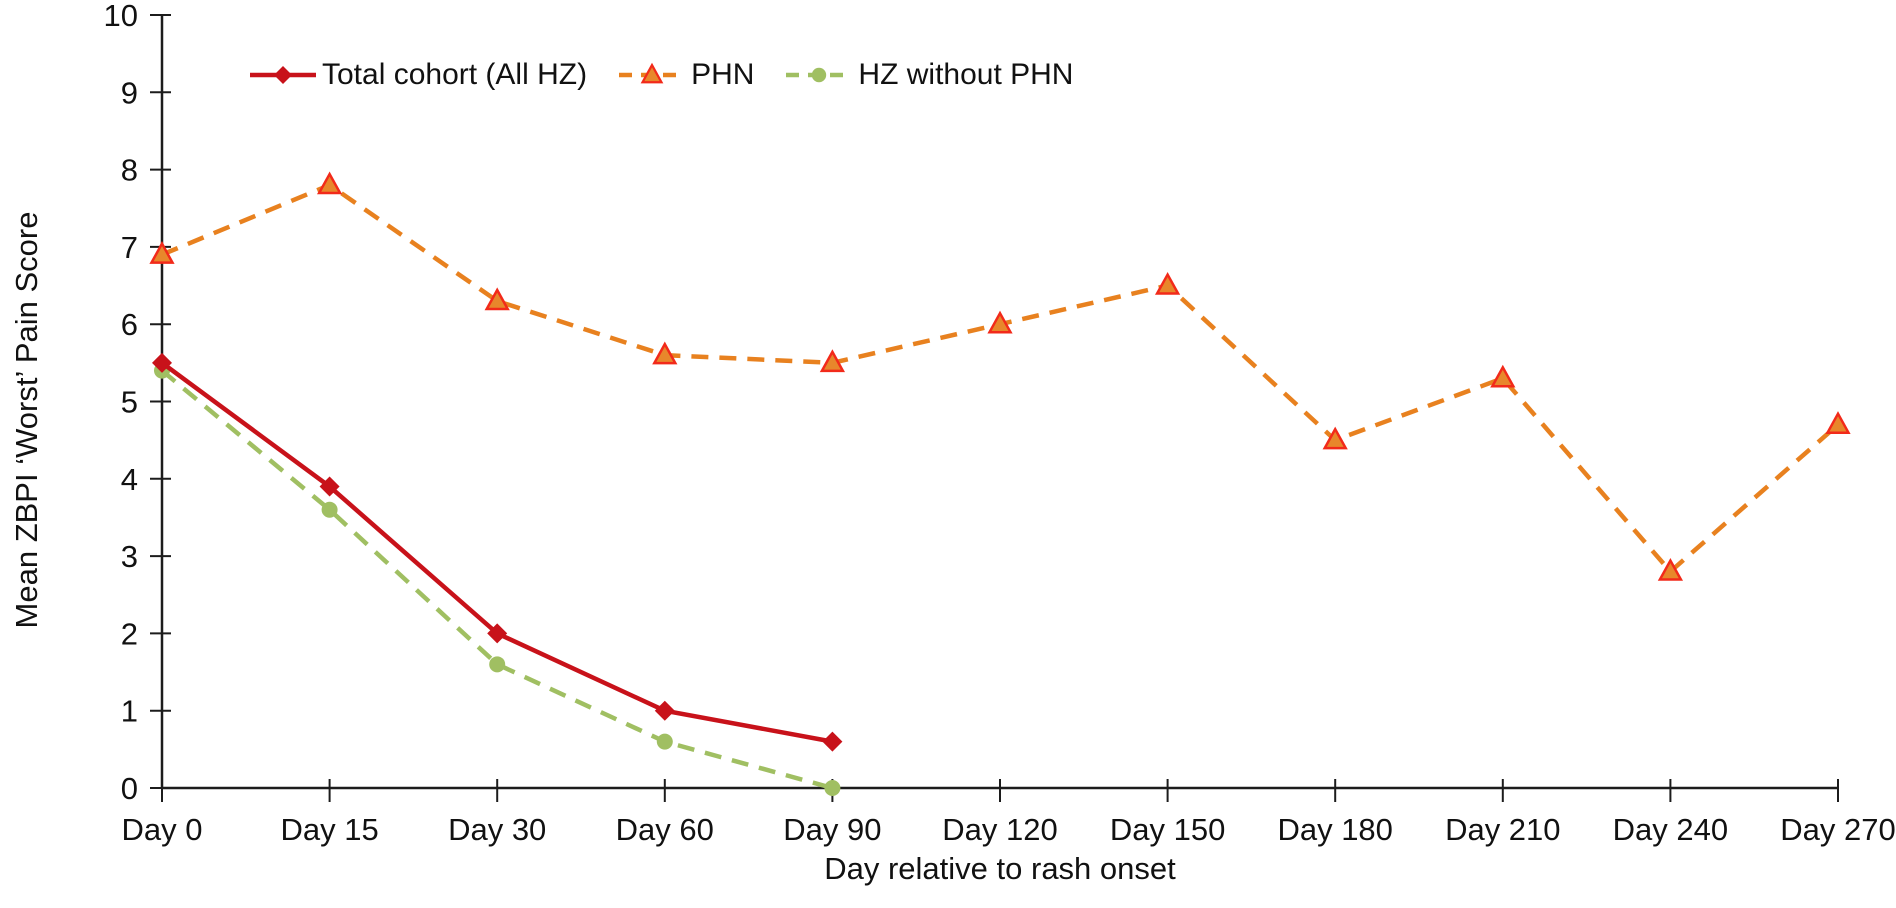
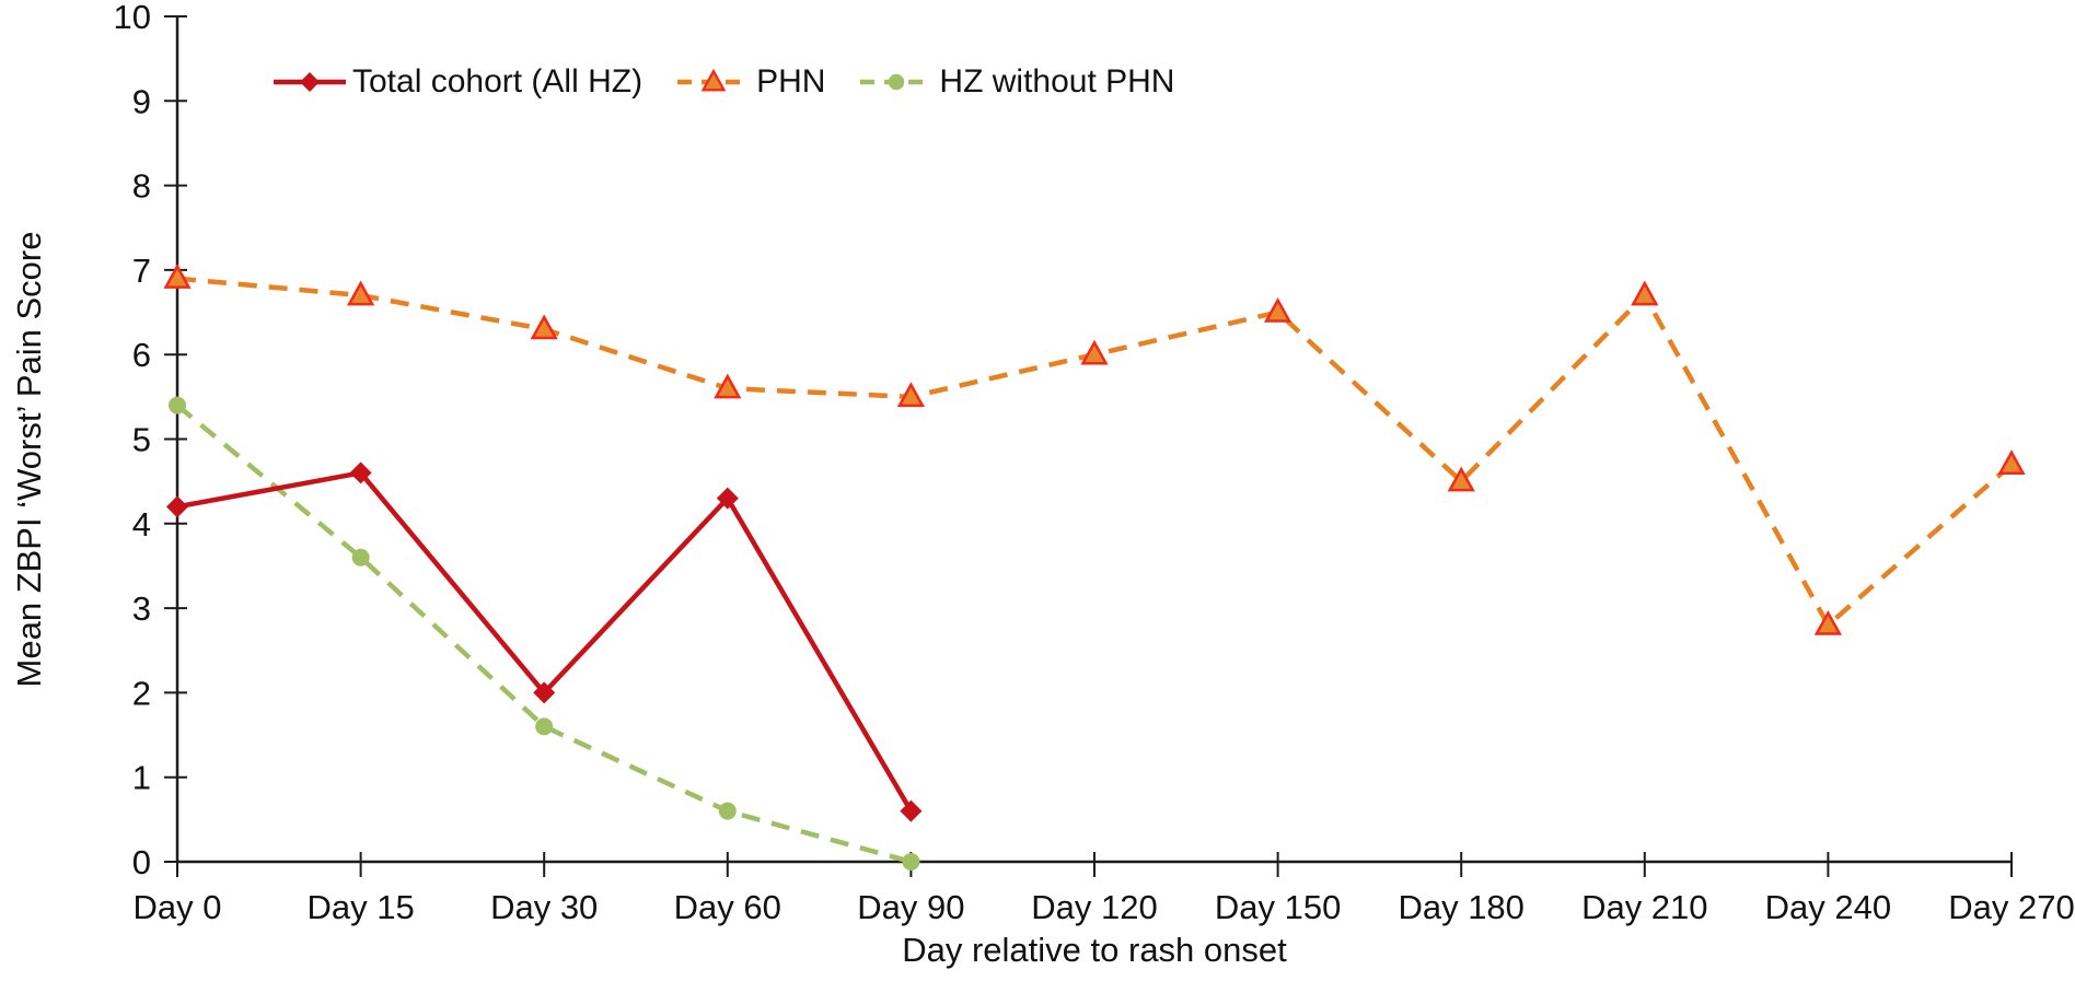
Total cohort (All HZ)/Day 0: 5.5 -> 4.2
Total cohort (All HZ)/Day 15: 3.9 -> 4.6
PHN/Day 15: 7.8 -> 6.7
Total cohort (All HZ)/Day 60: 1.0 -> 4.3
PHN/Day 210: 5.3 -> 6.7
